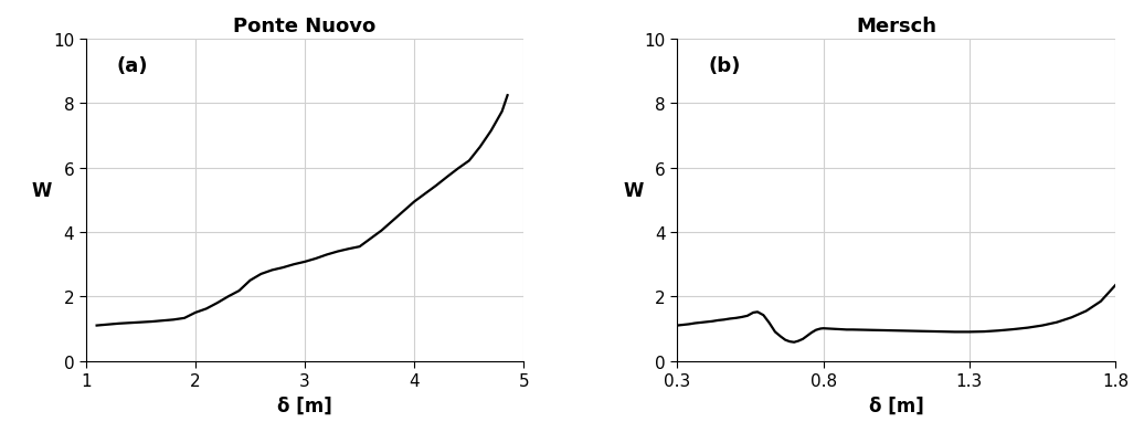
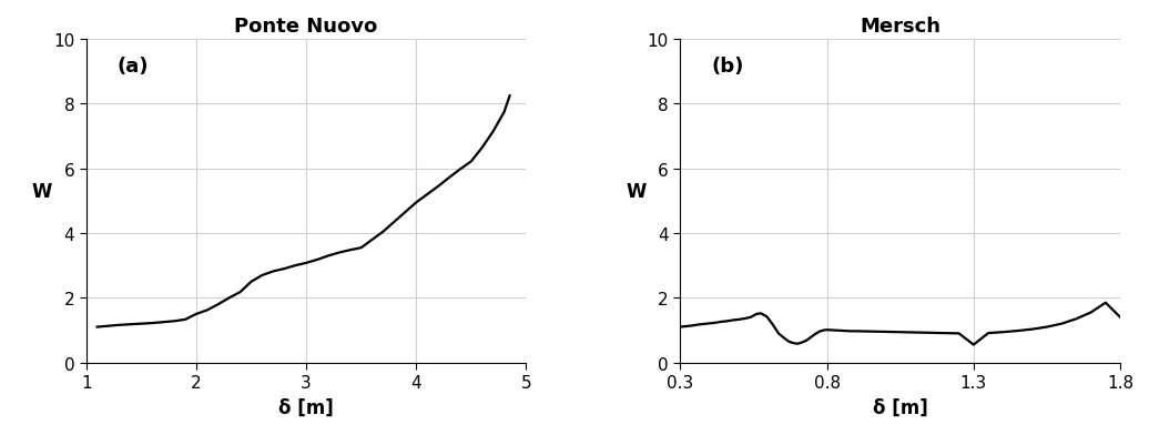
Mersch/1.3: 0.90 -> 0.55
Mersch/1.8: 2.35 -> 1.40
